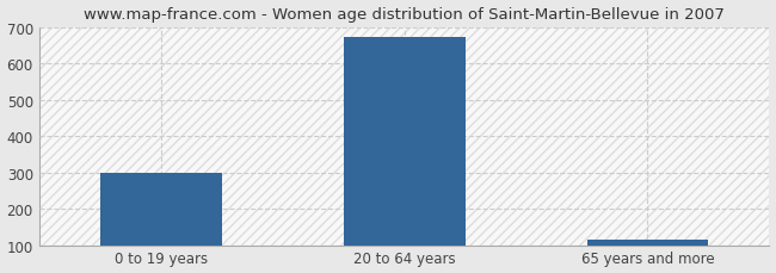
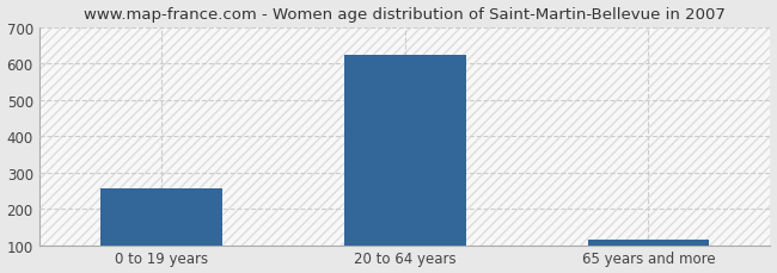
0 to 19 years: 300 -> 255
20 to 64 years: 675 -> 625
